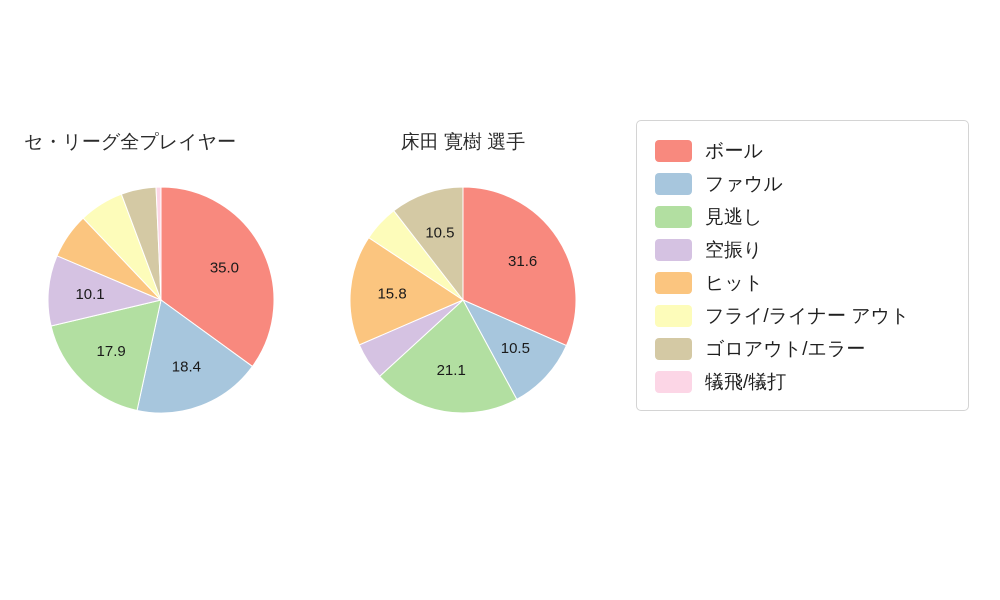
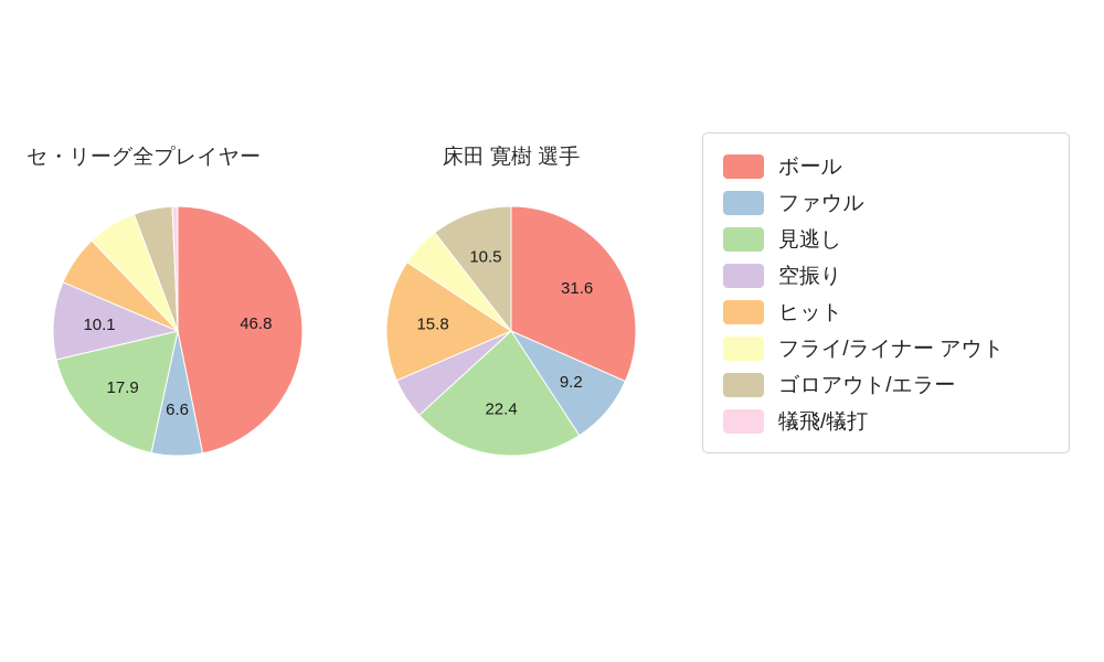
セ・リーグ全プレイヤー/ボール: 35.0 -> 46.8
セ・リーグ全プレイヤー/ファウル: 18.4 -> 6.6
床田 寛樹 選手/ファウル: 10.5 -> 9.2
床田 寛樹 選手/見逃し: 21.1 -> 22.4
